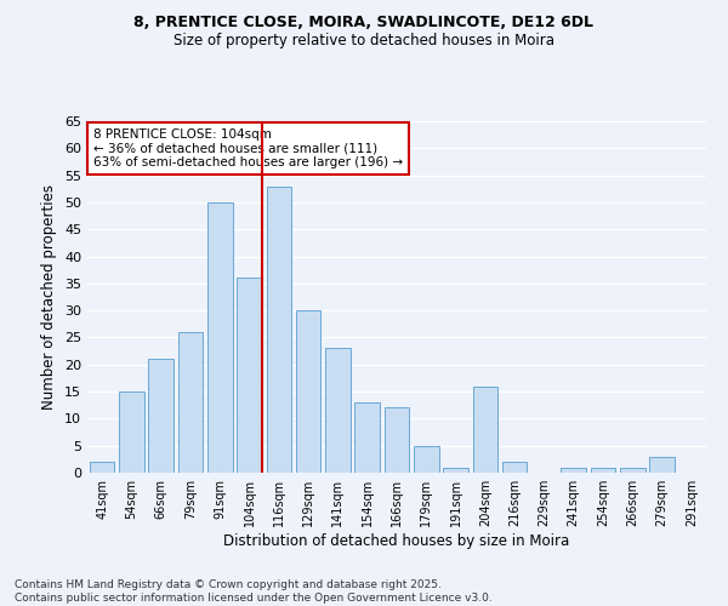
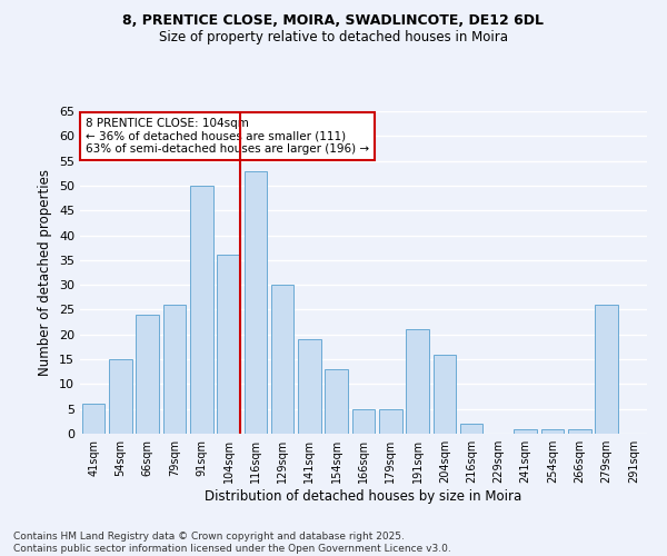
41sqm: 2 -> 6
66sqm: 21 -> 24
141sqm: 23 -> 19
166sqm: 12 -> 5
191sqm: 1 -> 21
279sqm: 3 -> 26
